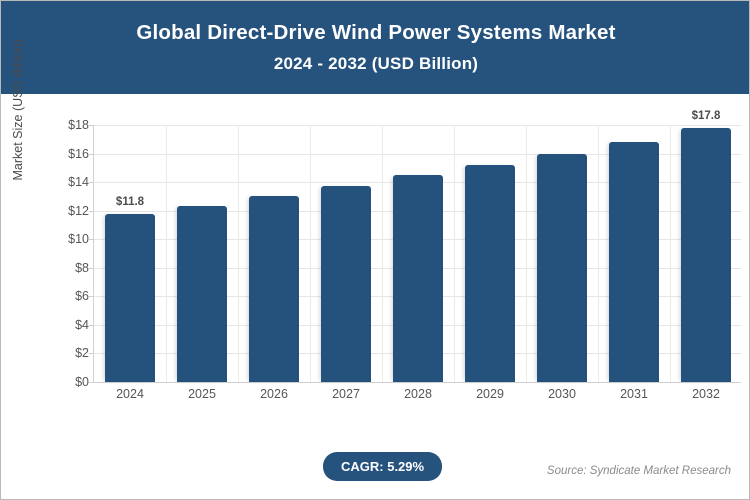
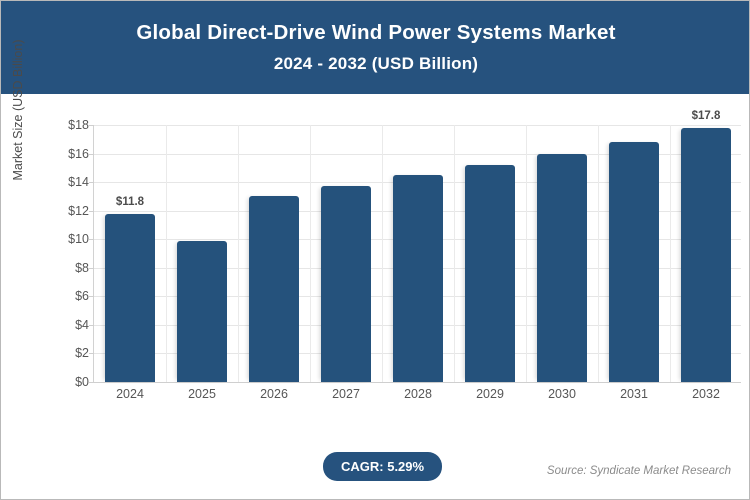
2025: $12.3 -> $9.9
